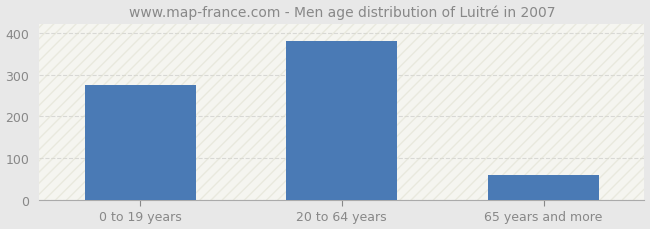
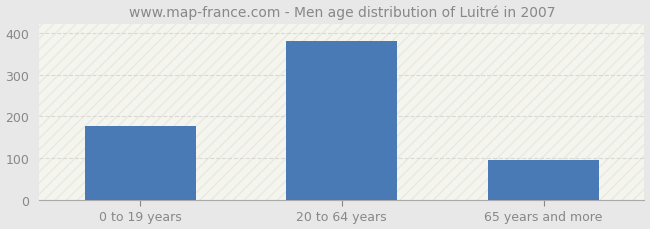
0 to 19 years: 275 -> 178
65 years and more: 60 -> 96
